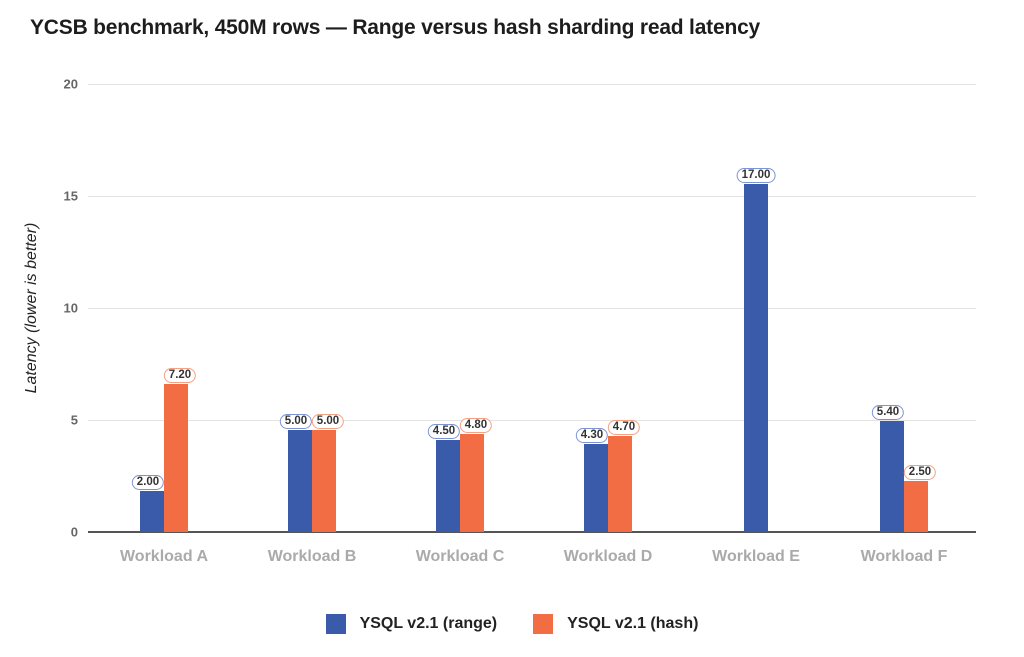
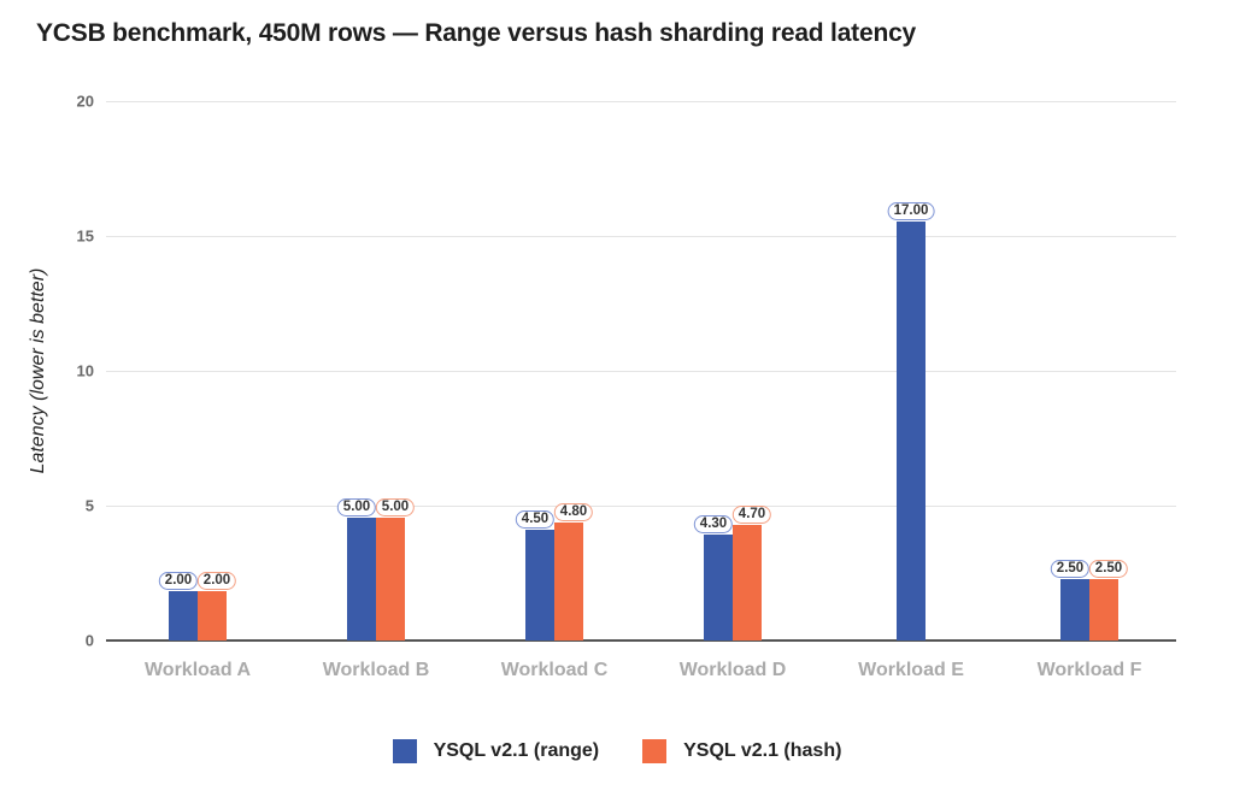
YSQL v2.1 (hash)/Workload A: 7.20 -> 2.00
YSQL v2.1 (range)/Workload F: 5.40 -> 2.50
